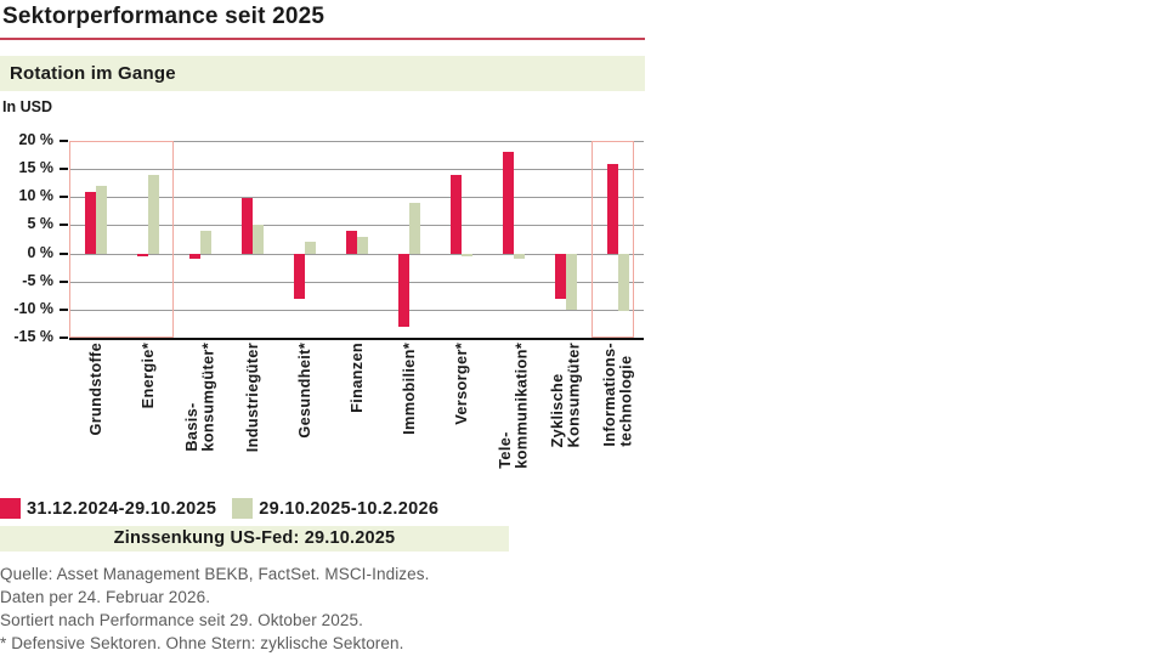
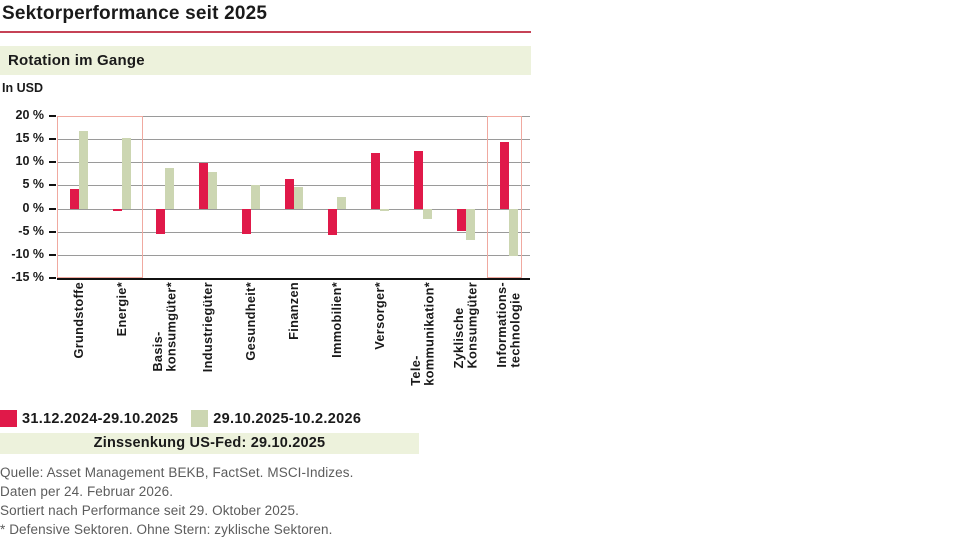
31.12.2024-29.10.2025/Grundstoffe: 11% -> 4%
29.10.2025-10.2.2026/Grundstoffe: 12% -> 17%
29.10.2025-10.2.2026/Energie*: 14% -> 15%
31.12.2024-29.10.2025/Basis- konsumgüter*: -1% -> -5%
29.10.2025-10.2.2026/Basis- konsumgüter*: 4% -> 9%
29.10.2025-10.2.2026/Industriegüter: 5% -> 8%
31.12.2024-29.10.2025/Gesundheit*: -8% -> -6%
29.10.2025-10.2.2026/Gesundheit*: 2% -> 5%
31.12.2024-29.10.2025/Finanzen: 4% -> 6%
29.10.2025-10.2.2026/Finanzen: 3% -> 5%
31.12.2024-29.10.2025/Immobilien*: -13% -> -6%
29.10.2025-10.2.2026/Immobilien*: 9% -> 2%
31.12.2024-29.10.2025/Versorger*: 14% -> 12%
31.12.2024-29.10.2025/Tele- kommunikation*: 18% -> 12%
29.10.2025-10.2.2026/Tele- kommunikation*: -1% -> -2%
31.12.2024-29.10.2025/Zyklische Konsumgüter: -8% -> -5%
29.10.2025-10.2.2026/Zyklische Konsumgüter: -10% -> -7%
31.12.2024-29.10.2025/Informations- technologie: 16% -> 14%
